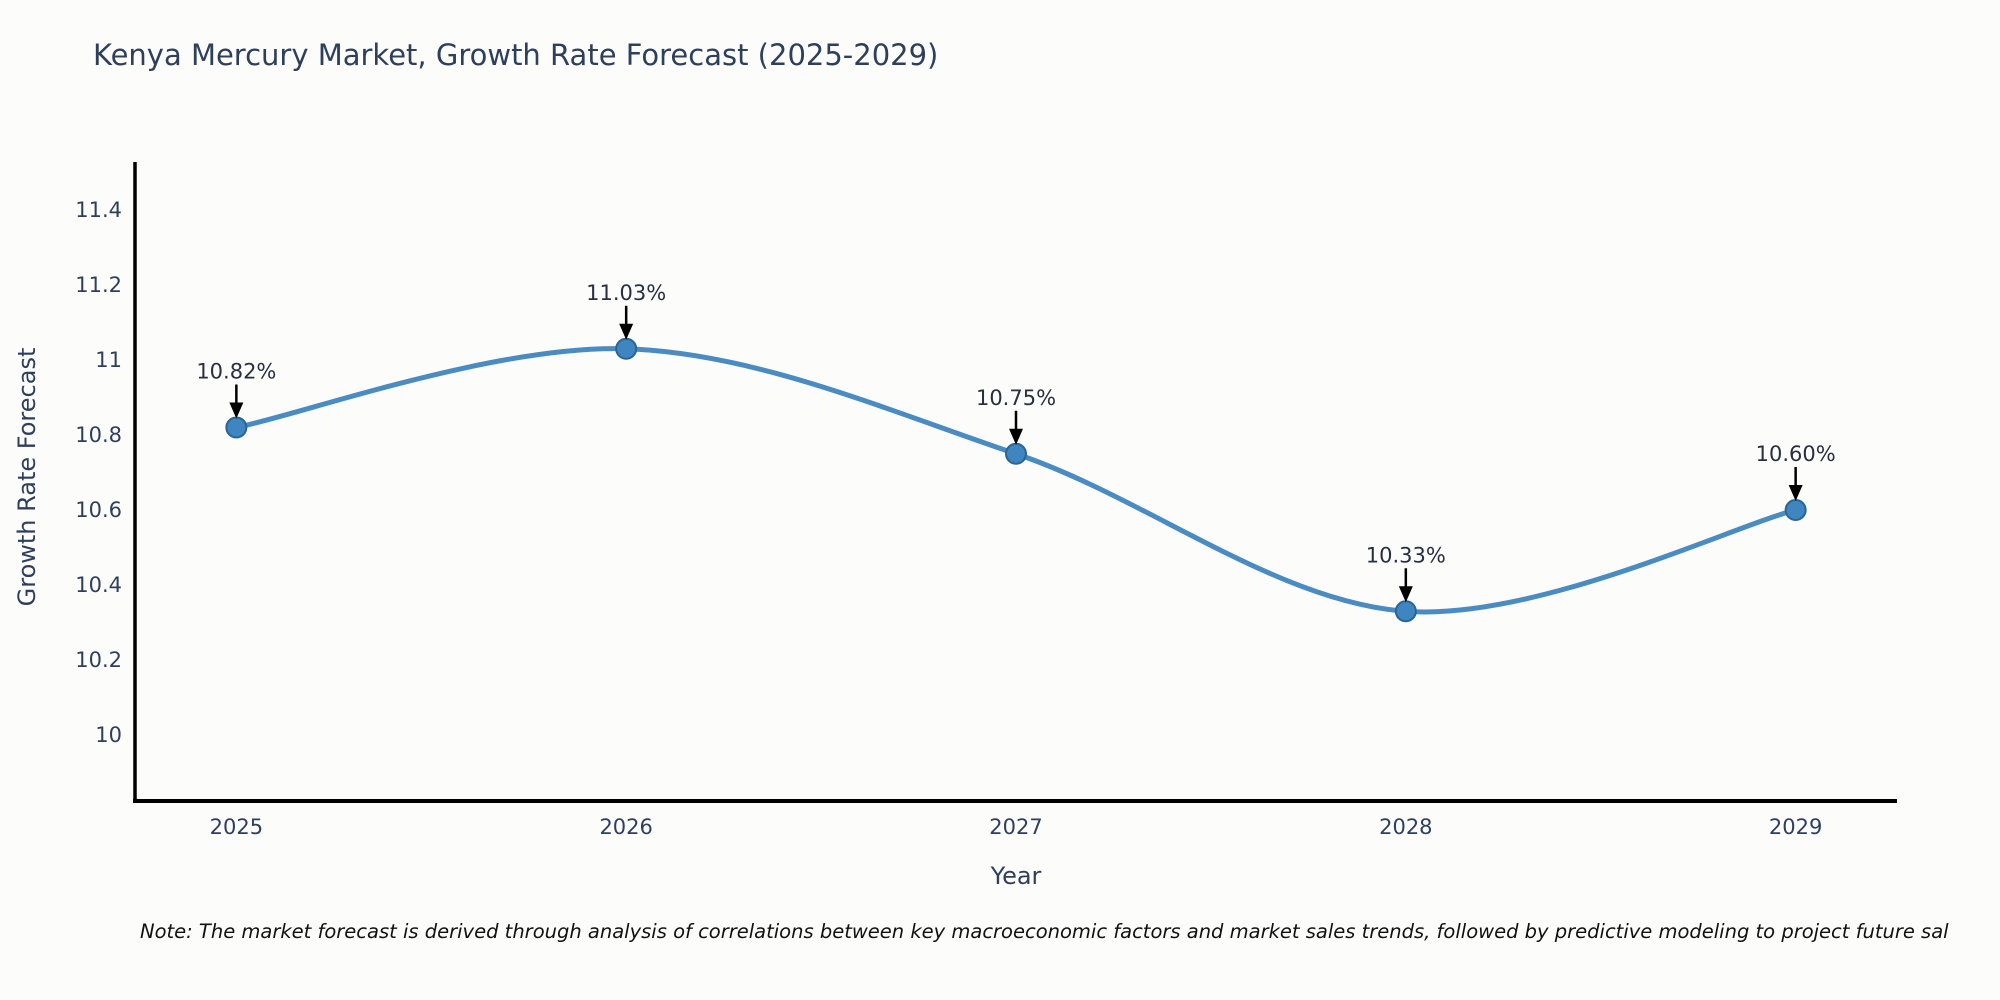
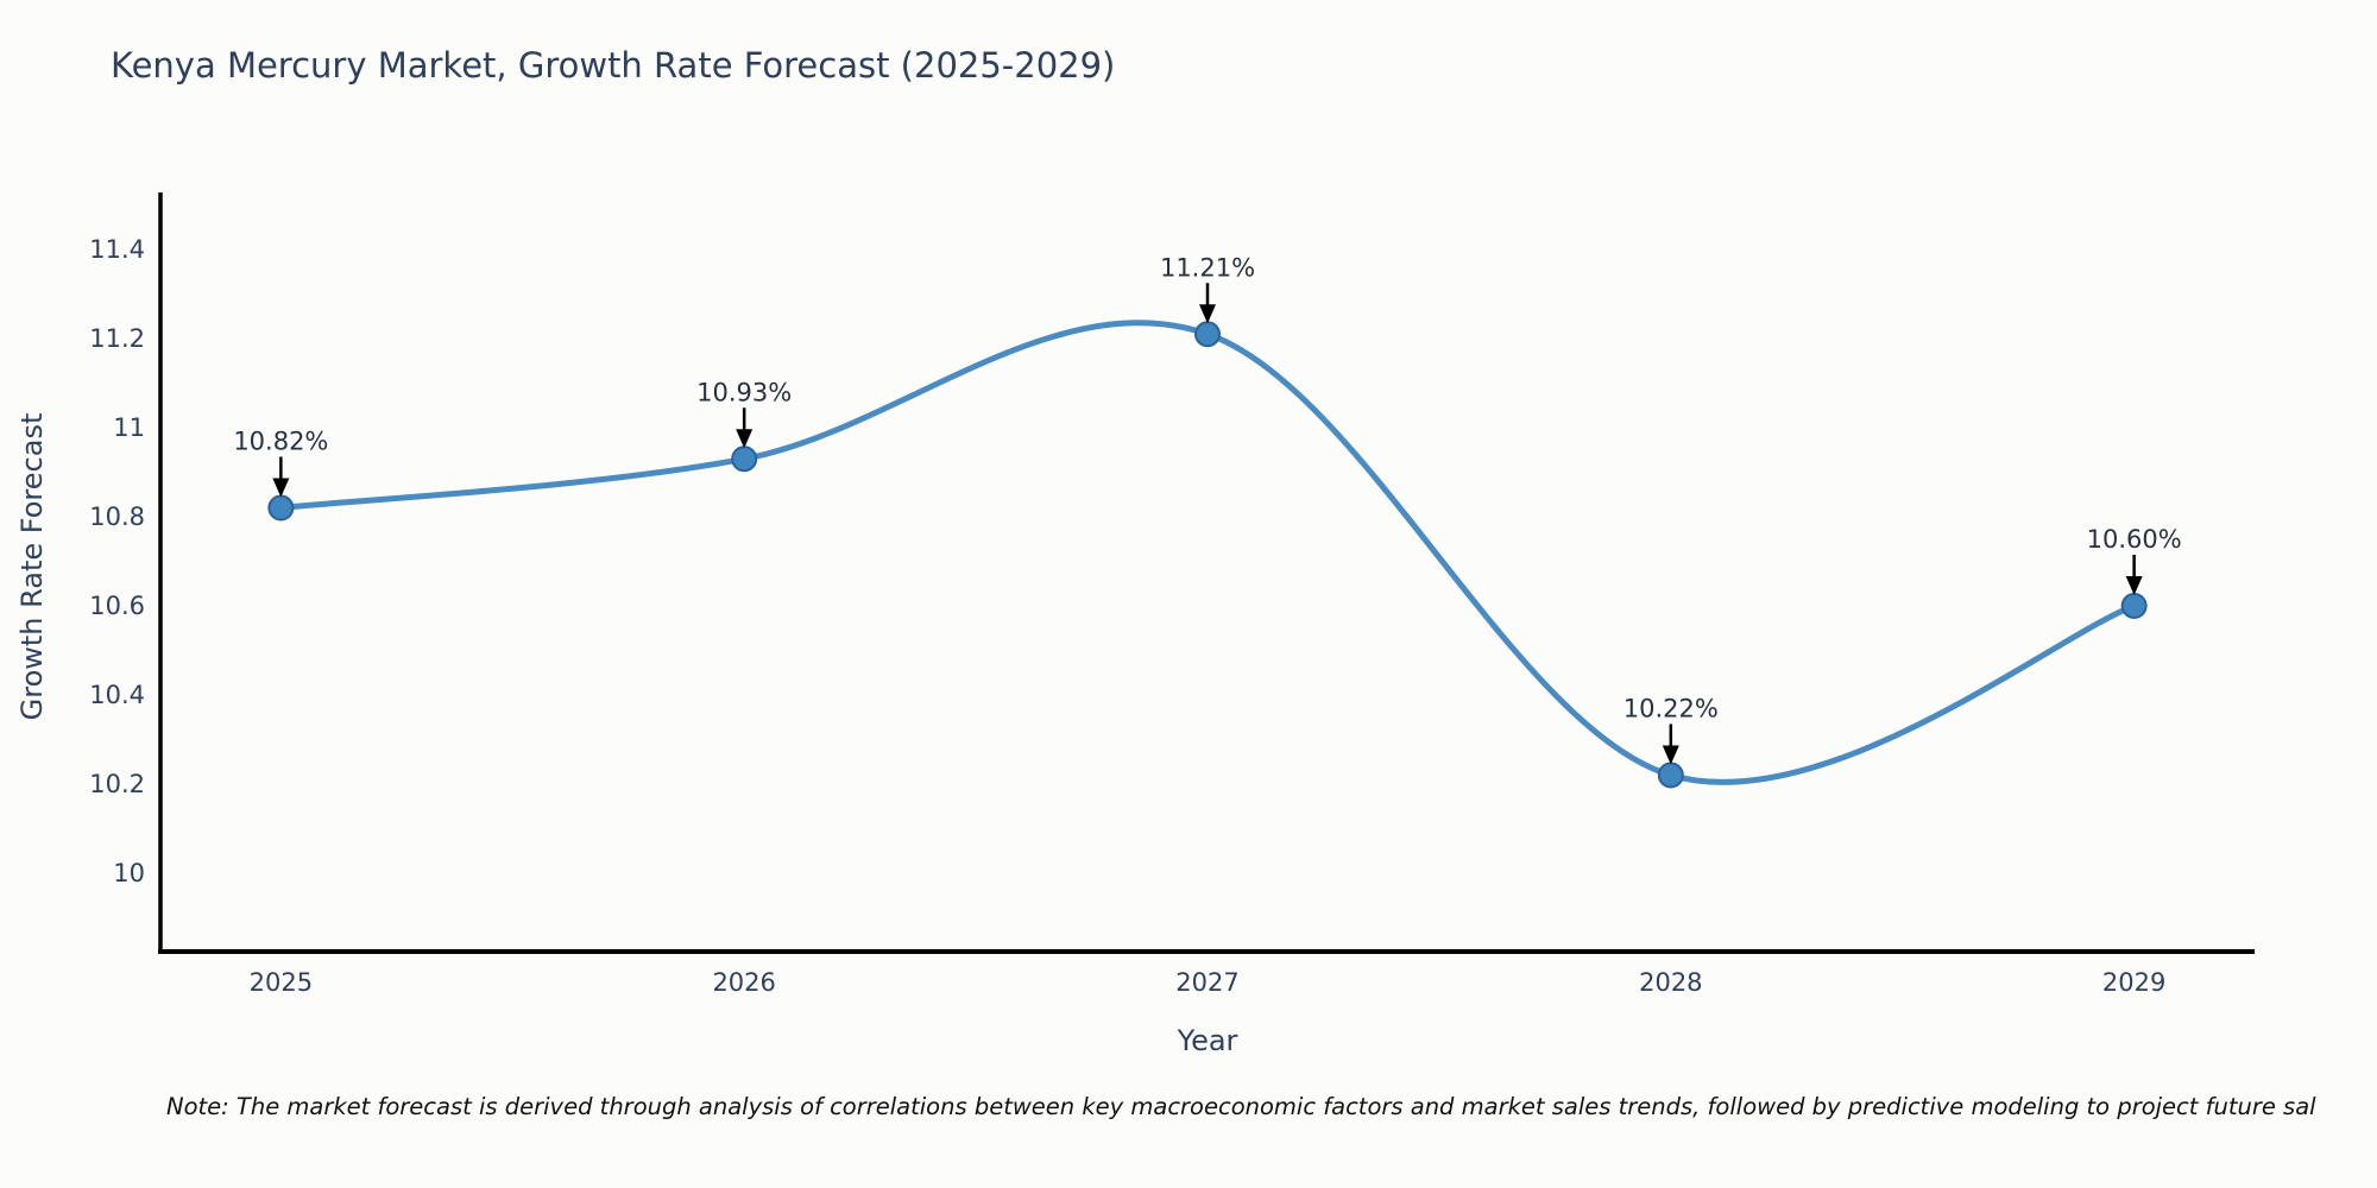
2026: 11.03% -> 10.93%
2027: 10.75% -> 11.21%
2028: 10.33% -> 10.22%
